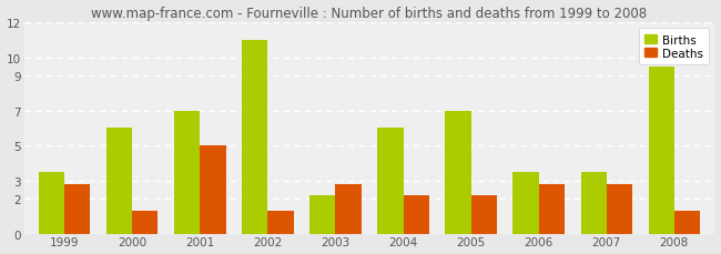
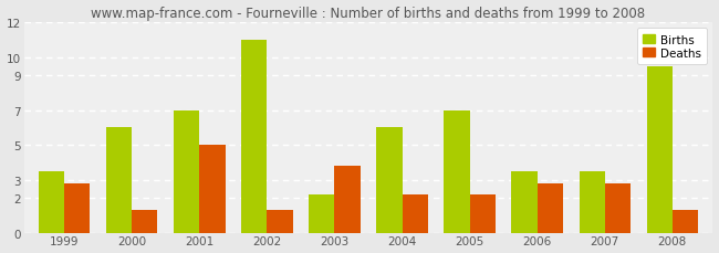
Deaths/2003: 2.8 -> 3.8
